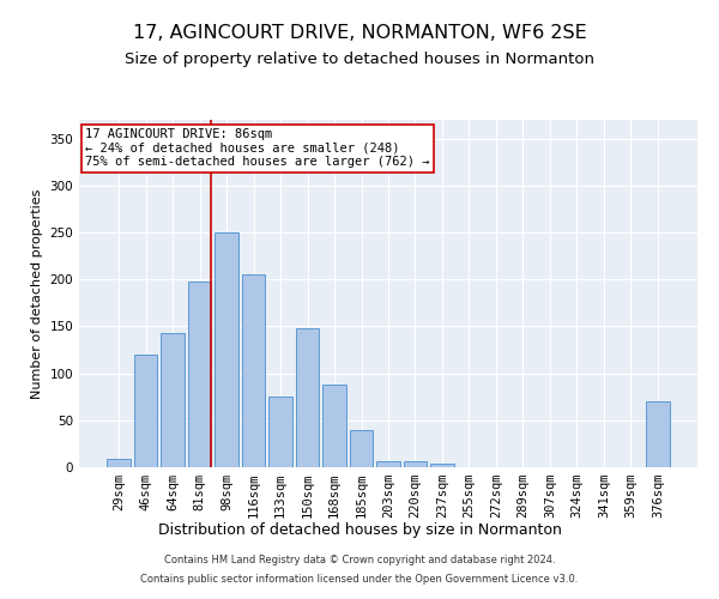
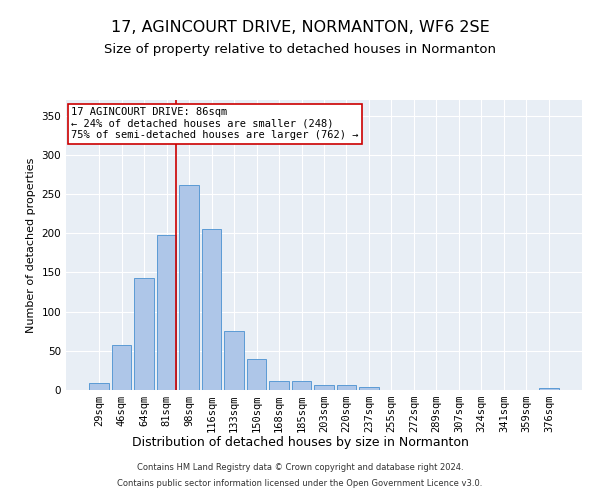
46sqm: 120 -> 57
98sqm: 250 -> 262
150sqm: 148 -> 40
168sqm: 88 -> 11
185sqm: 40 -> 12
376sqm: 70 -> 3
